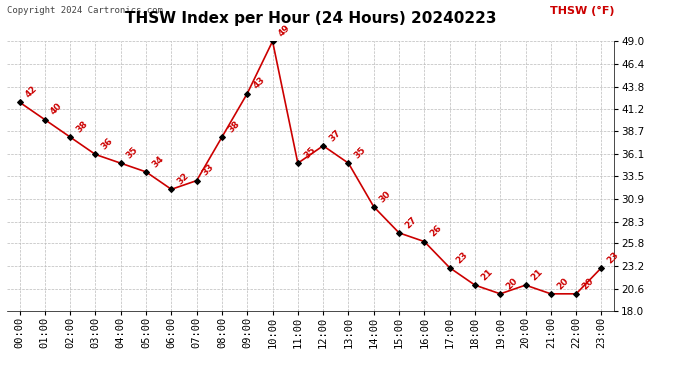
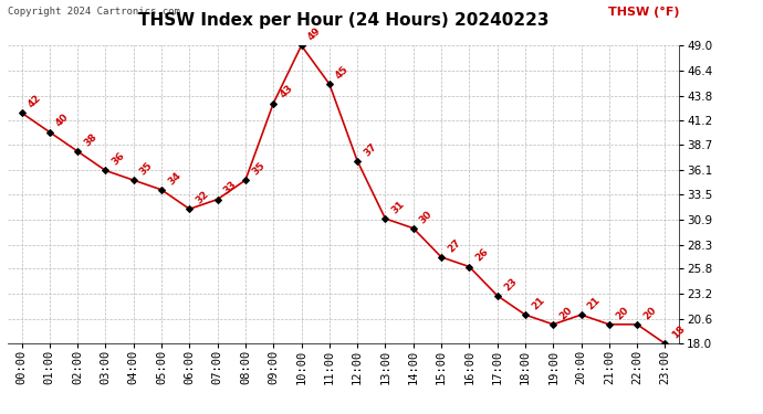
08:00: 38 -> 35
11:00: 35 -> 45
13:00: 35 -> 31
23:00: 23 -> 18
